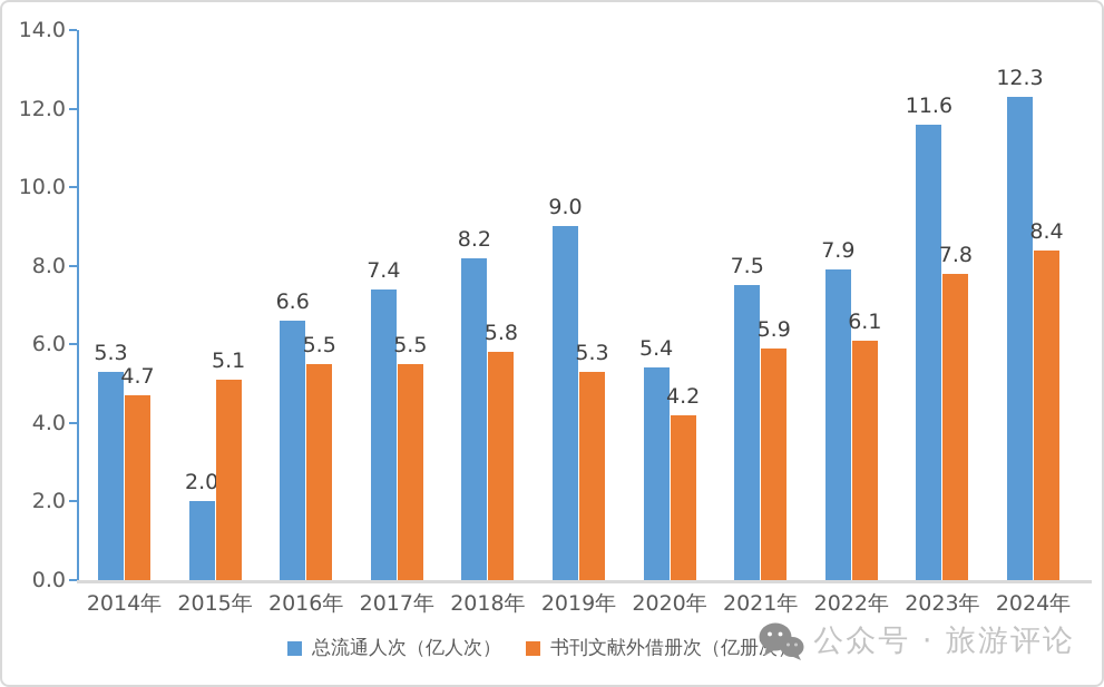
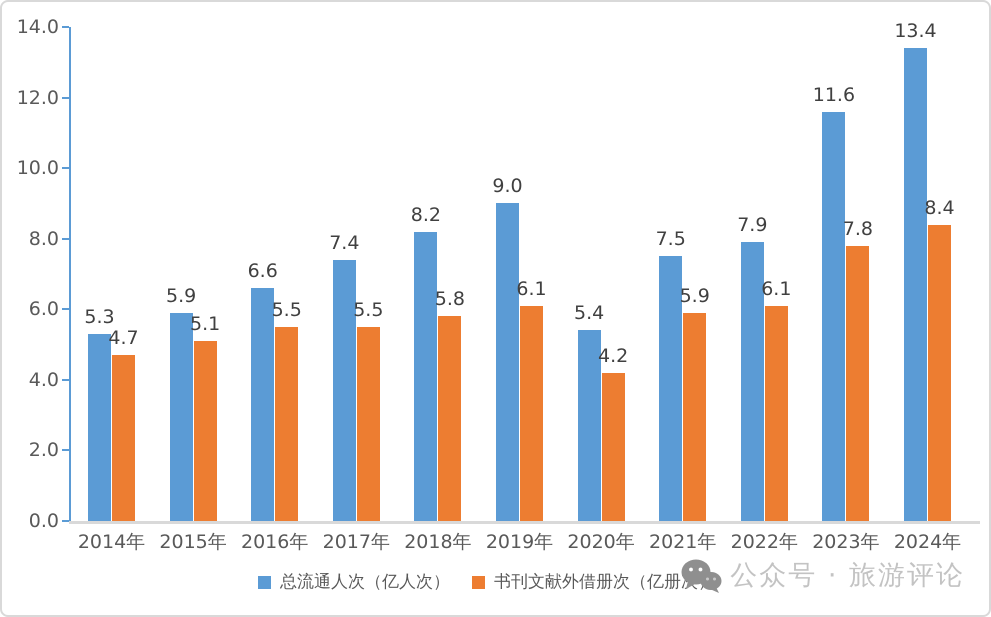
总流通人次（亿人次）/2015年: 2.0 -> 5.9
书刊文献外借册次（亿册次）/2019年: 5.3 -> 6.1
总流通人次（亿人次）/2024年: 12.3 -> 13.4
